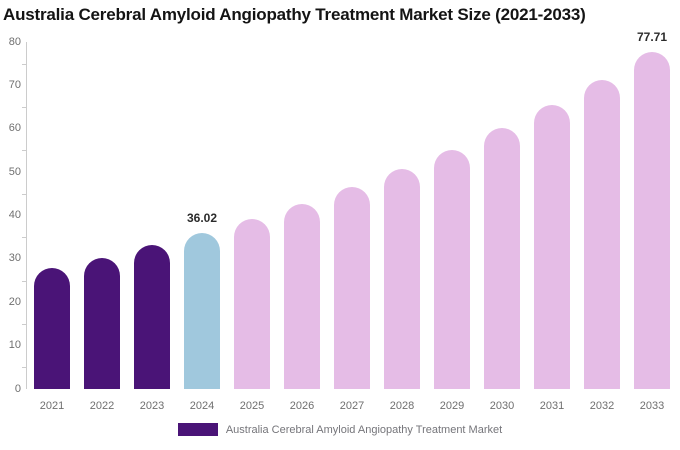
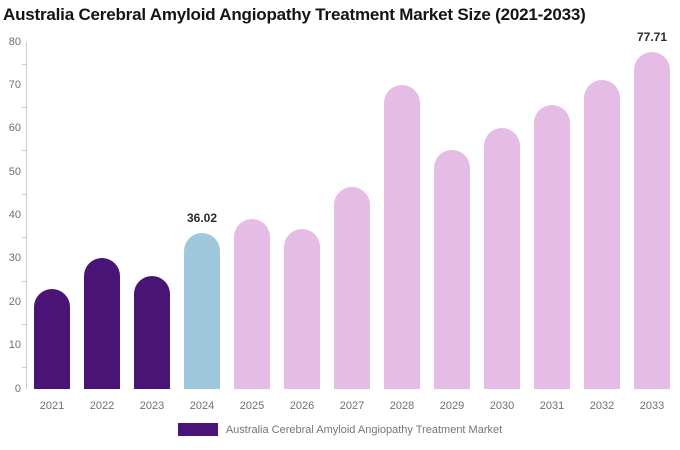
2021: 28 -> 23
2023: 33 -> 26
2026: 43 -> 37
2028: 51 -> 70
